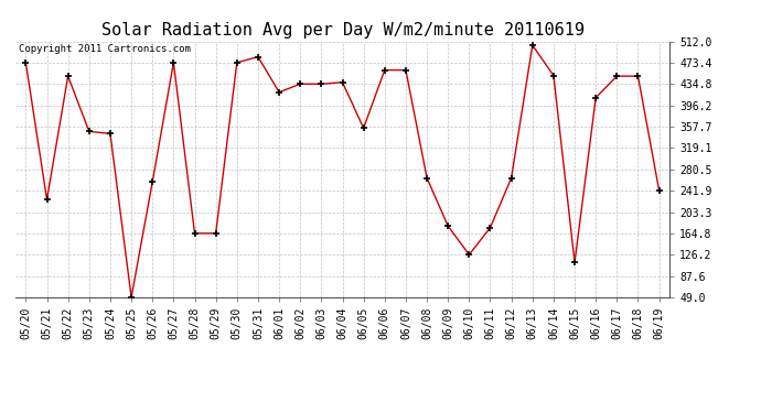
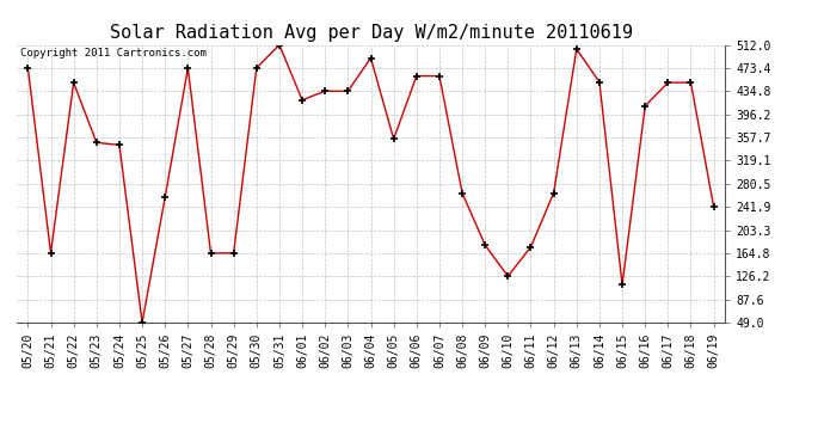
05/21: 226 -> 165
05/31: 484 -> 512
06/04: 438 -> 490
